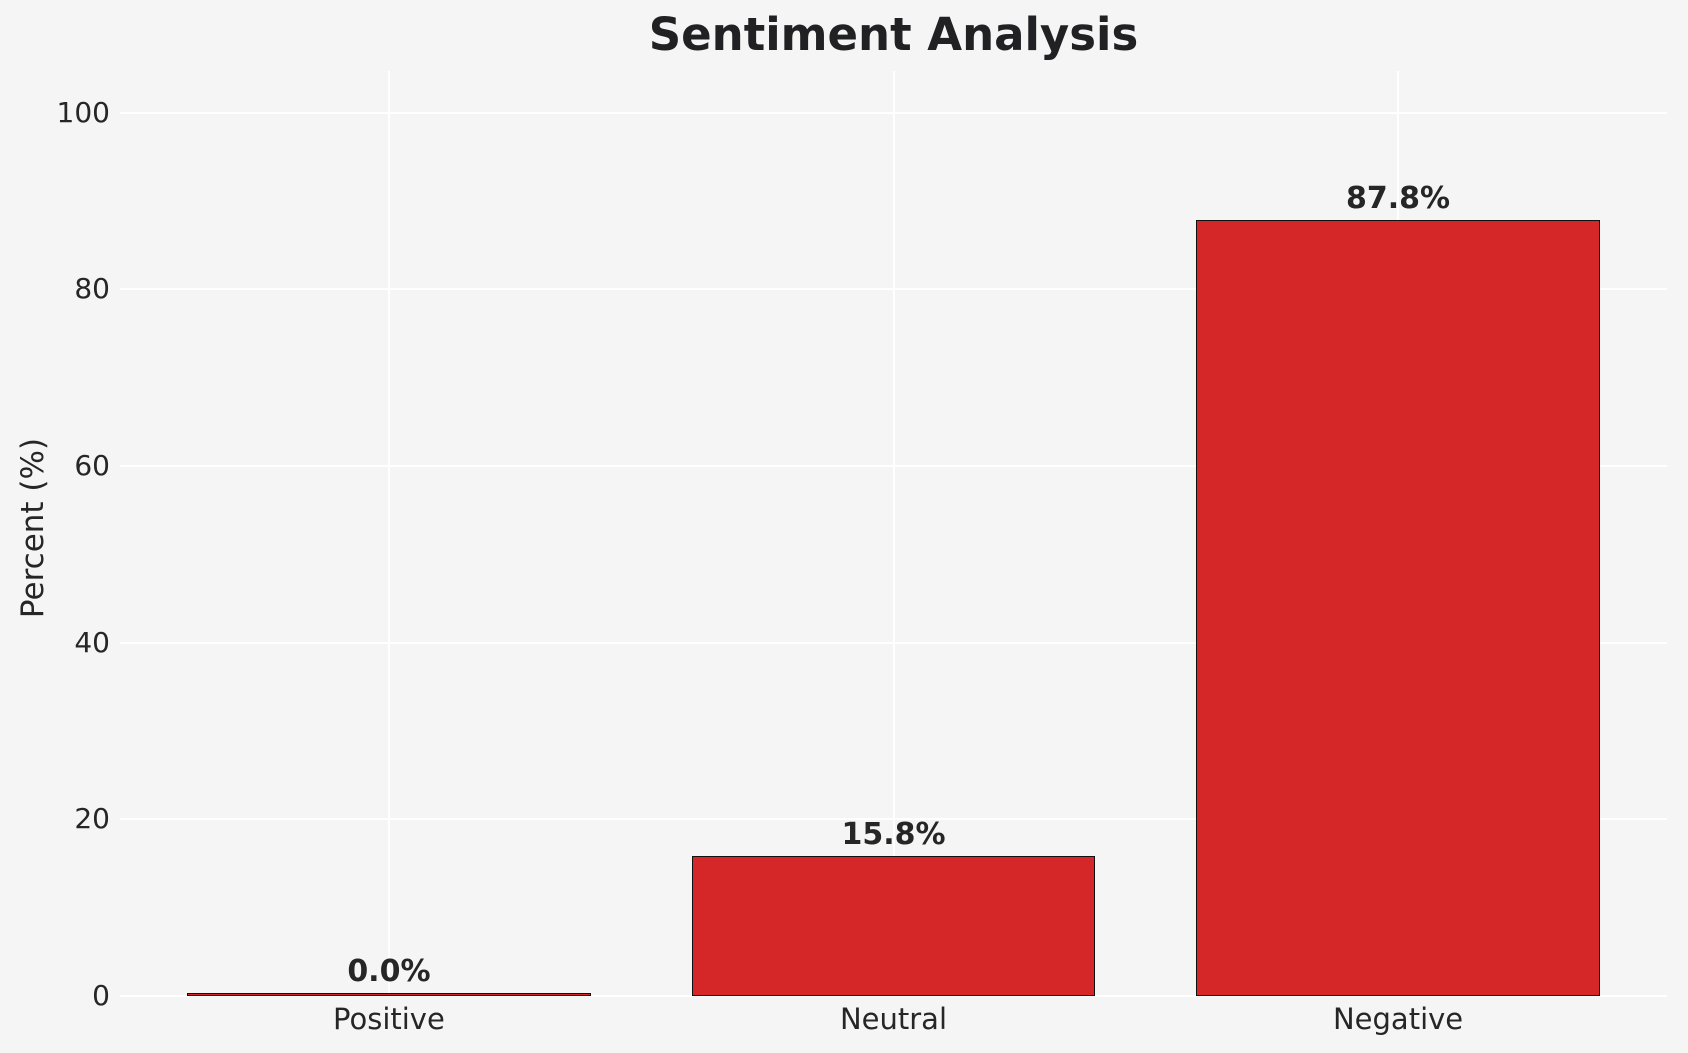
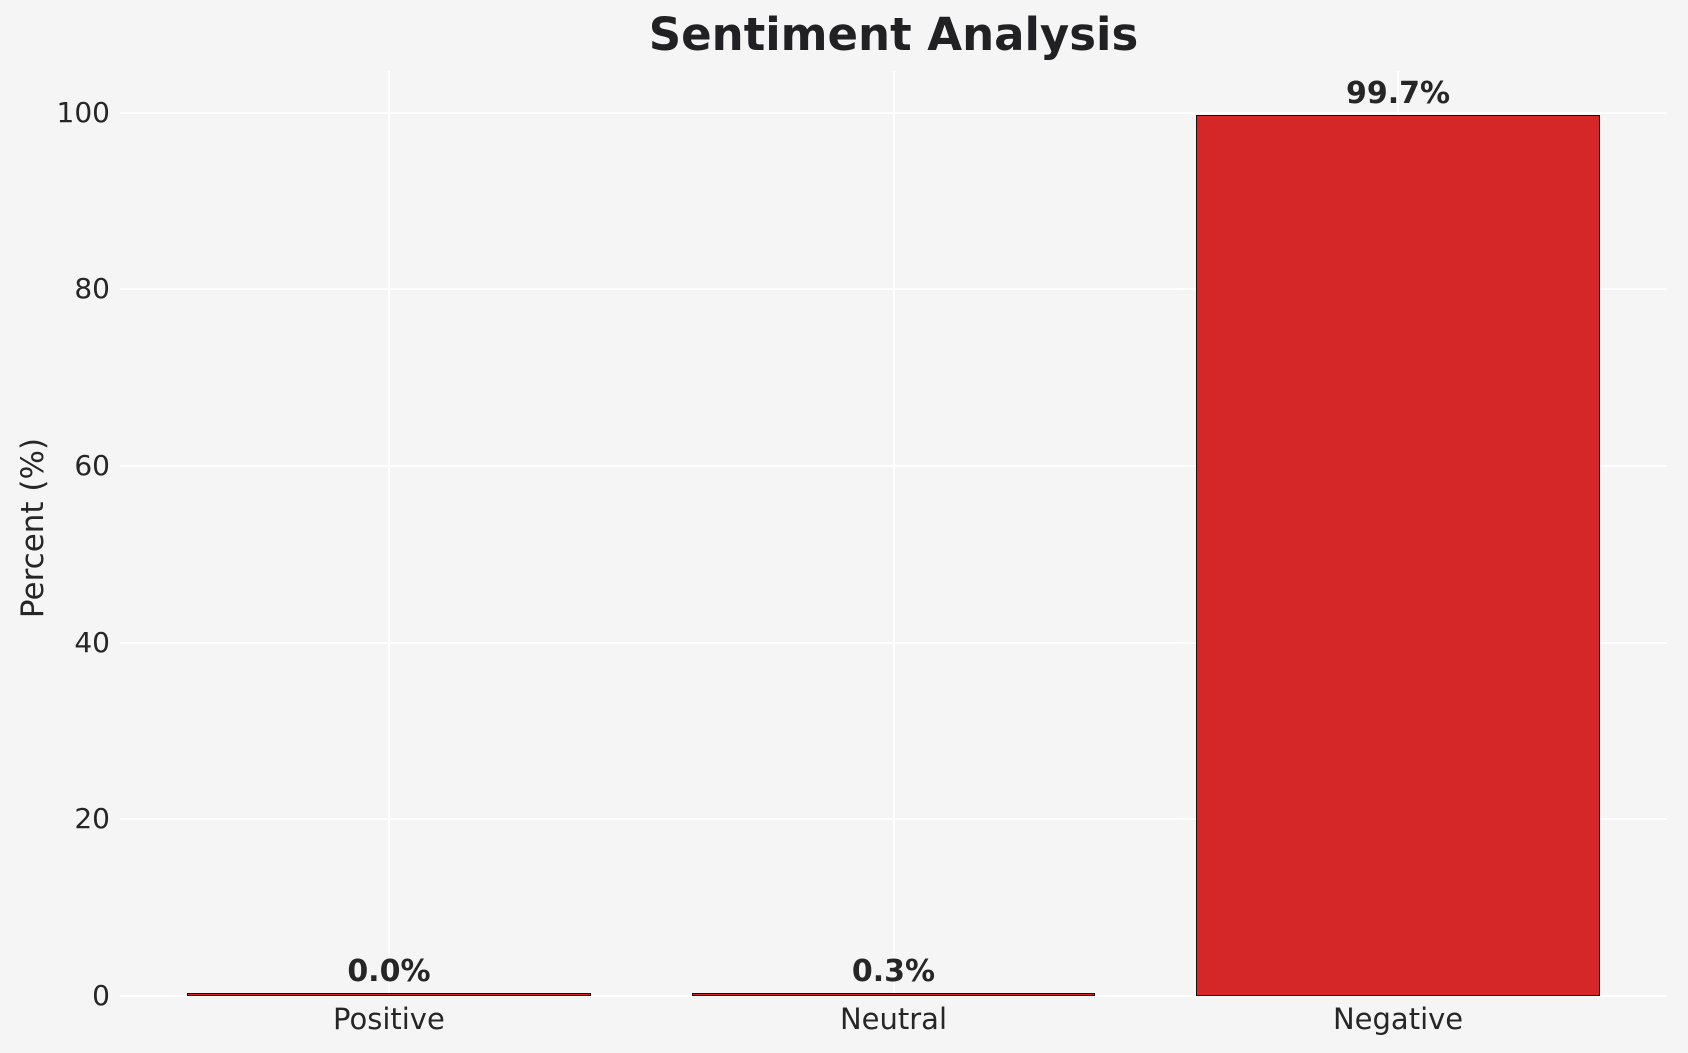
Neutral: 15.8% -> 0.3%
Negative: 87.8% -> 99.7%
